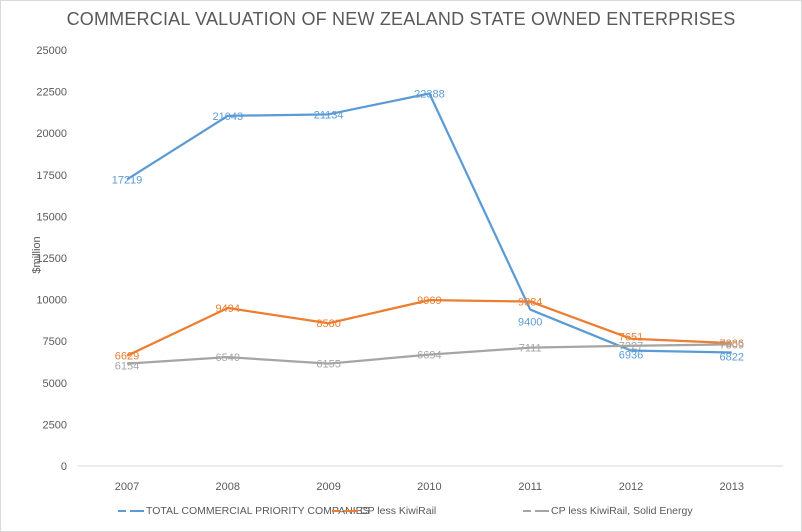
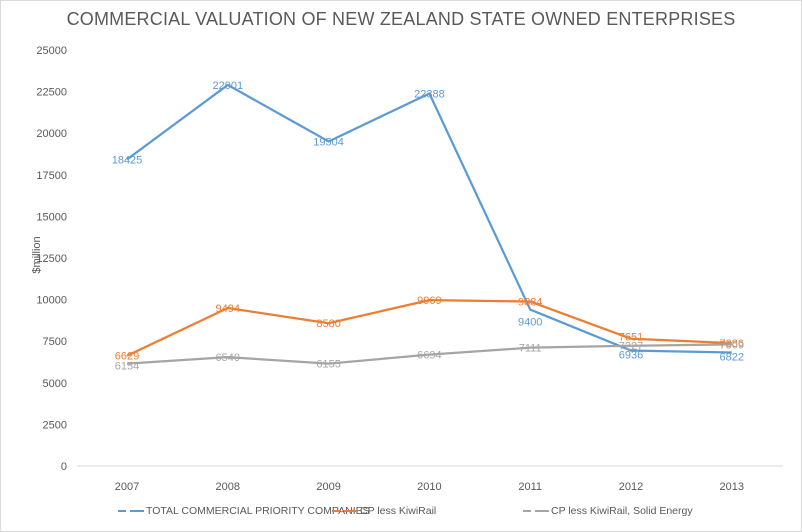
TOTAL COMMERCIAL PRIORITY COMPANIES/2007: 17219 -> 18425
TOTAL COMMERCIAL PRIORITY COMPANIES/2008: 21043 -> 22901
TOTAL COMMERCIAL PRIORITY COMPANIES/2009: 21134 -> 19504
